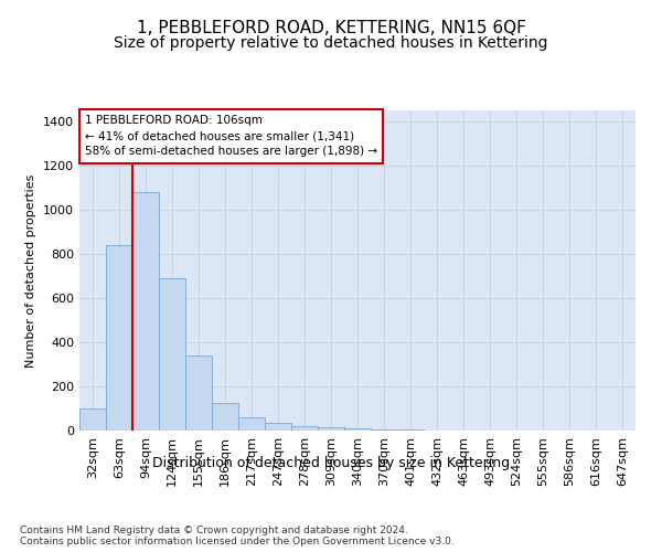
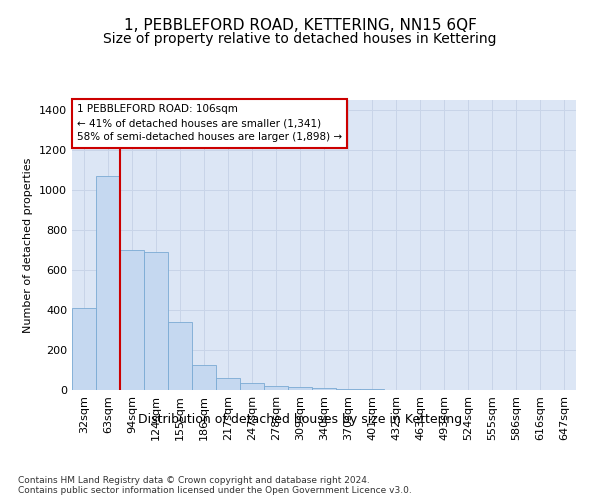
32sqm: 100 -> 410
63sqm: 840 -> 1070
94sqm: 1080 -> 700
